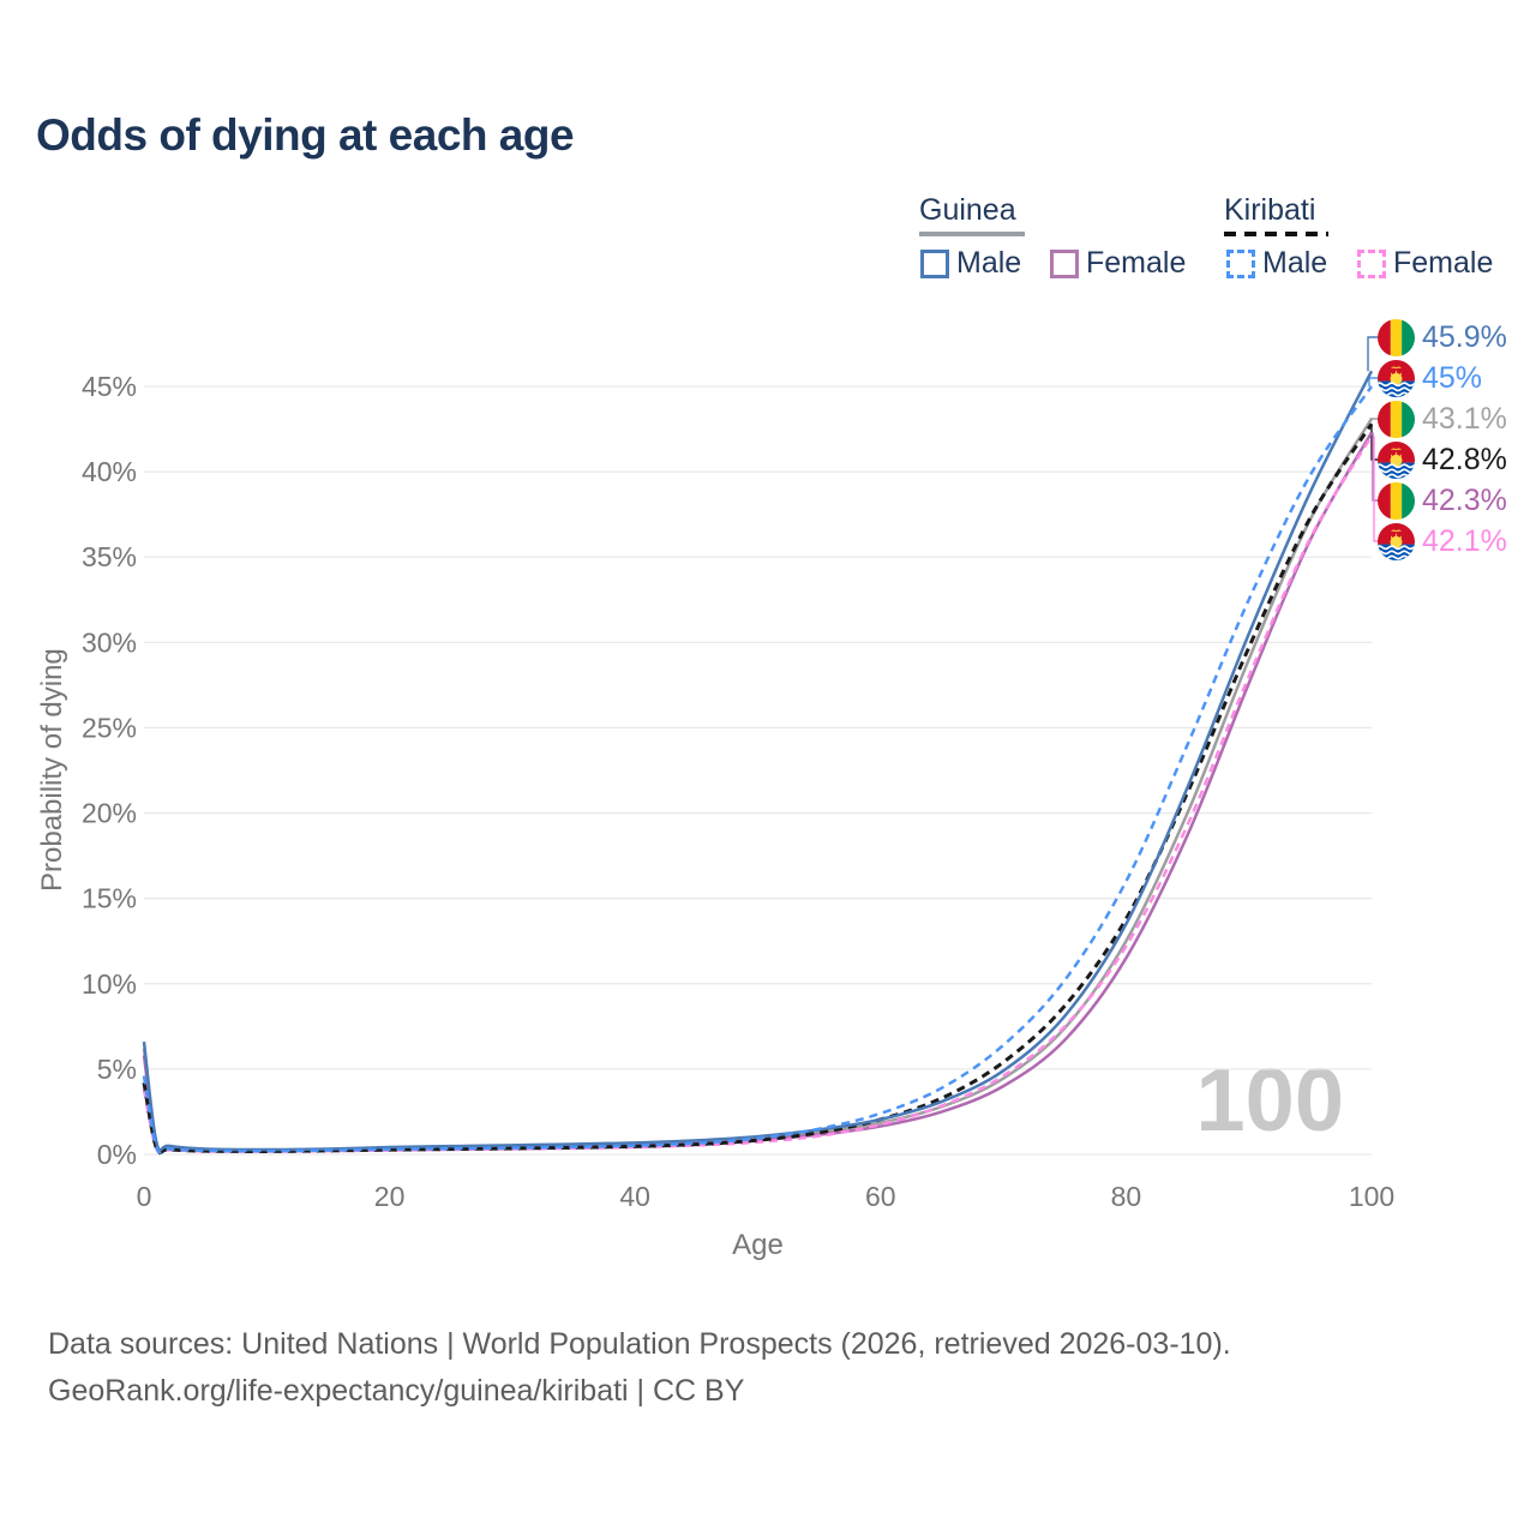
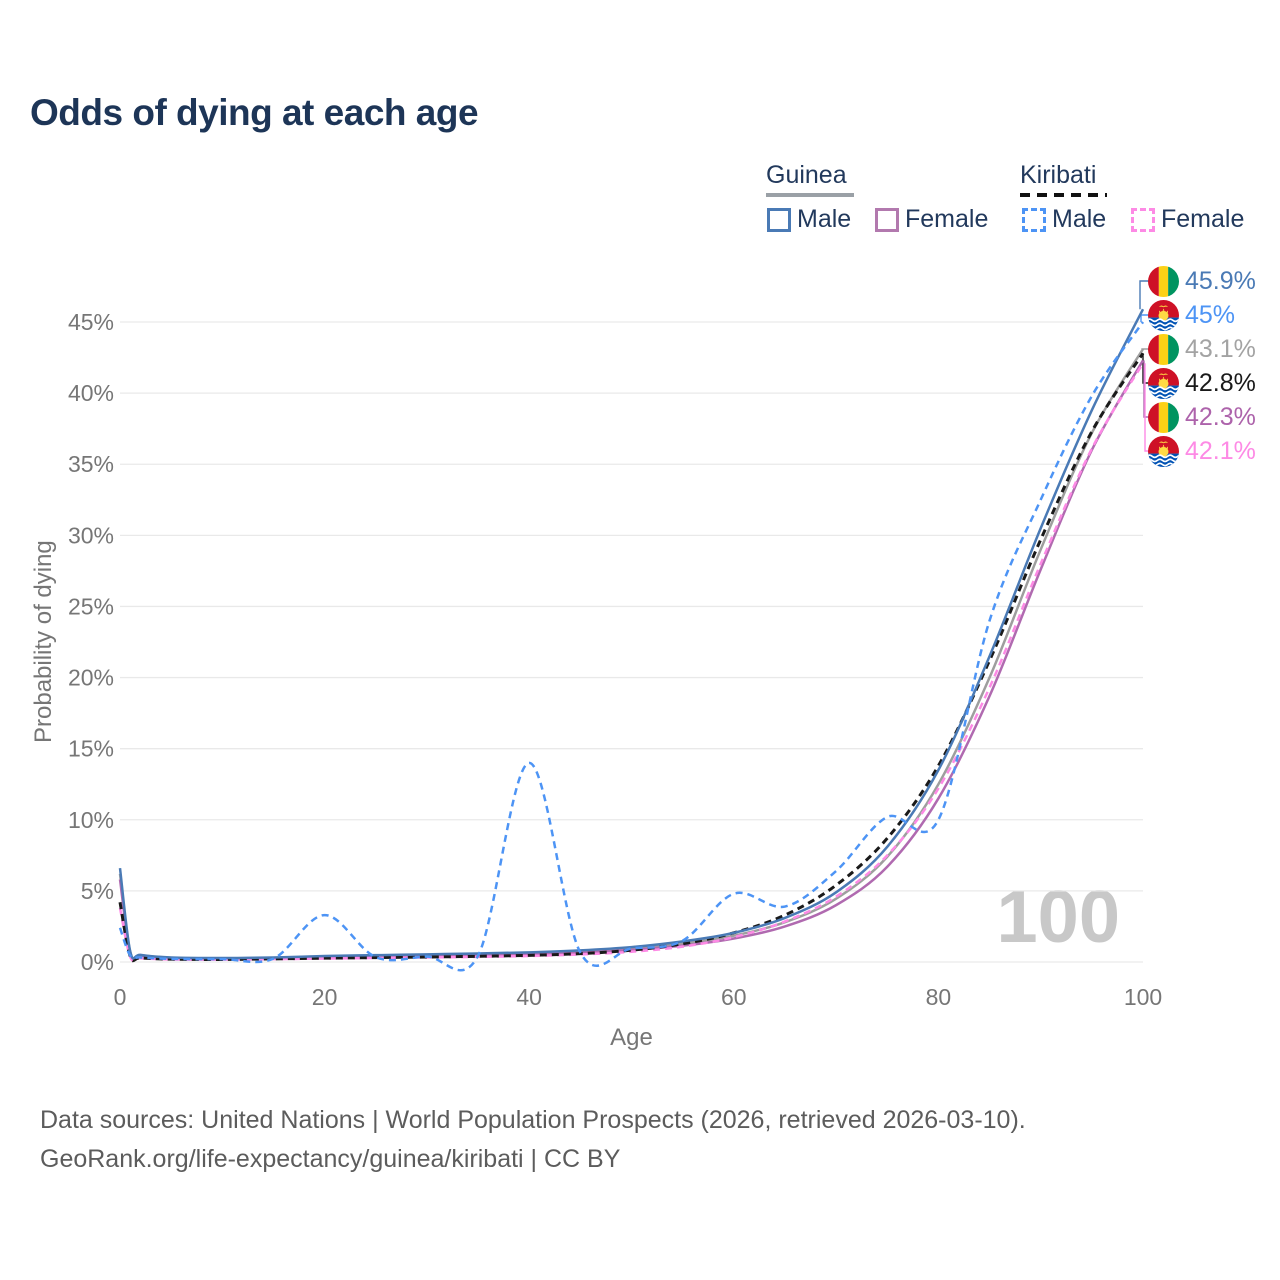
Kiribati Male/0: 4.6% -> 2.4%
Kiribati Male/20: 0.3% -> 3.3%
Kiribati Male/40: 0.5% -> 14.0%
Kiribati Male/60: 2.4% -> 4.8%
Kiribati Male/80: 16.0% -> 10.0%
